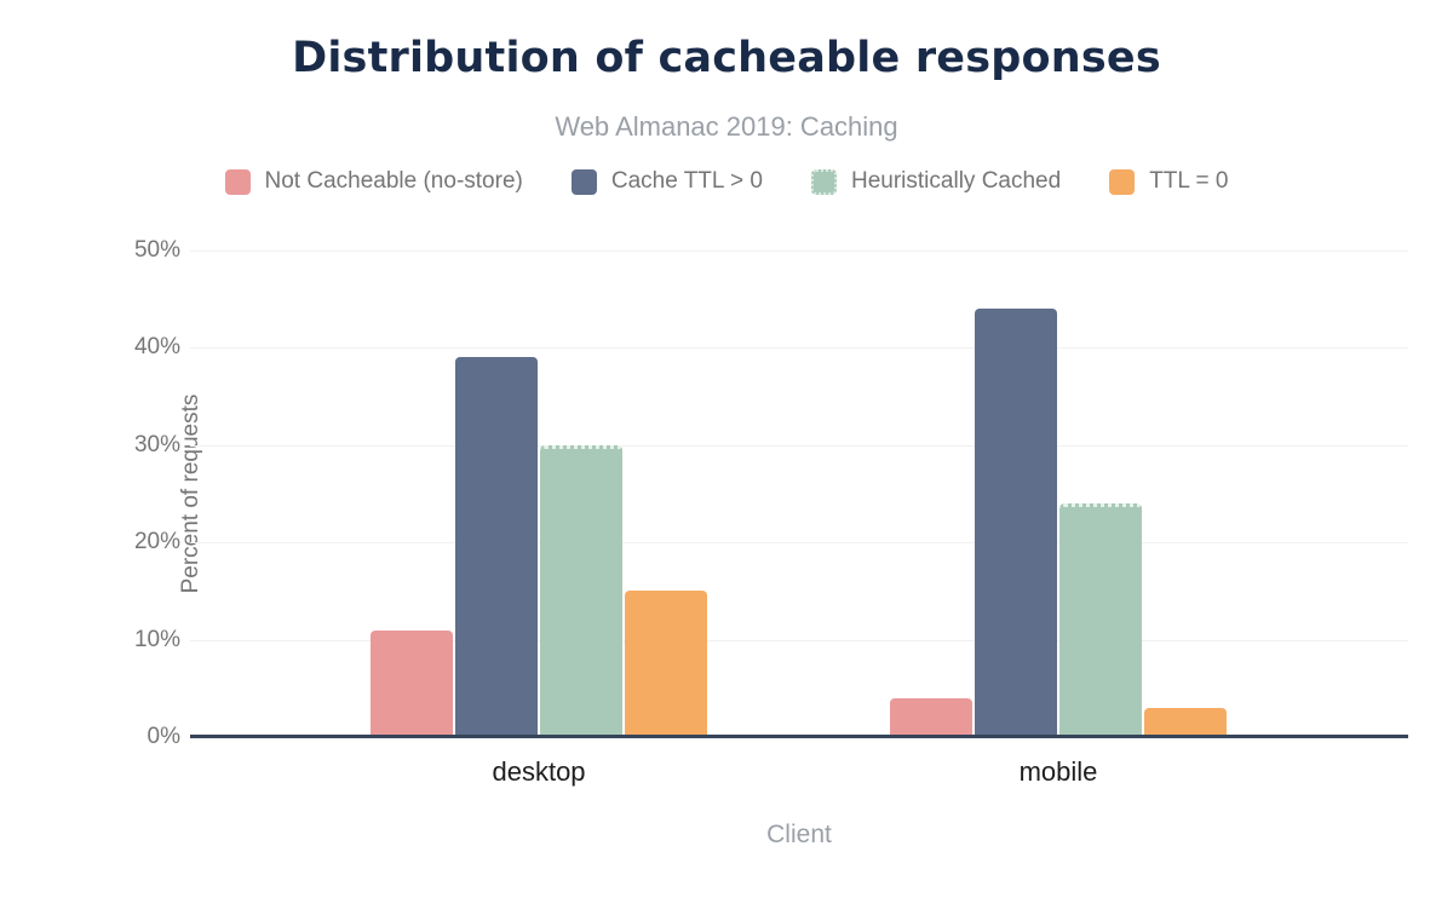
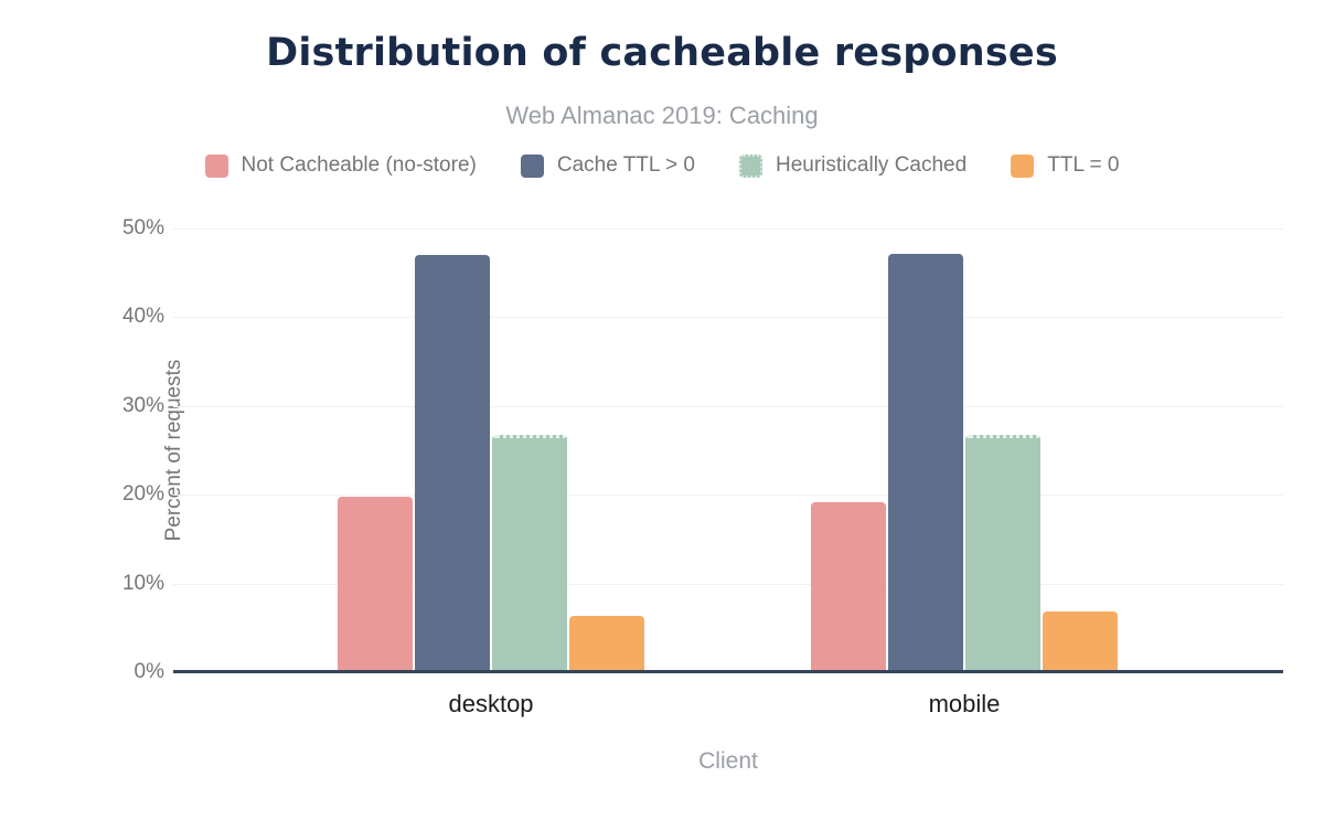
Not Cacheable (no-store)/desktop: 11% -> 20%
Cache TTL > 0/desktop: 39% -> 47%
Heuristically Cached/desktop: 30% -> 27%
TTL = 0/desktop: 15% -> 6%
Not Cacheable (no-store)/mobile: 4% -> 19%
Cache TTL > 0/mobile: 44% -> 47%
Heuristically Cached/mobile: 24% -> 27%
TTL = 0/mobile: 3% -> 7%
